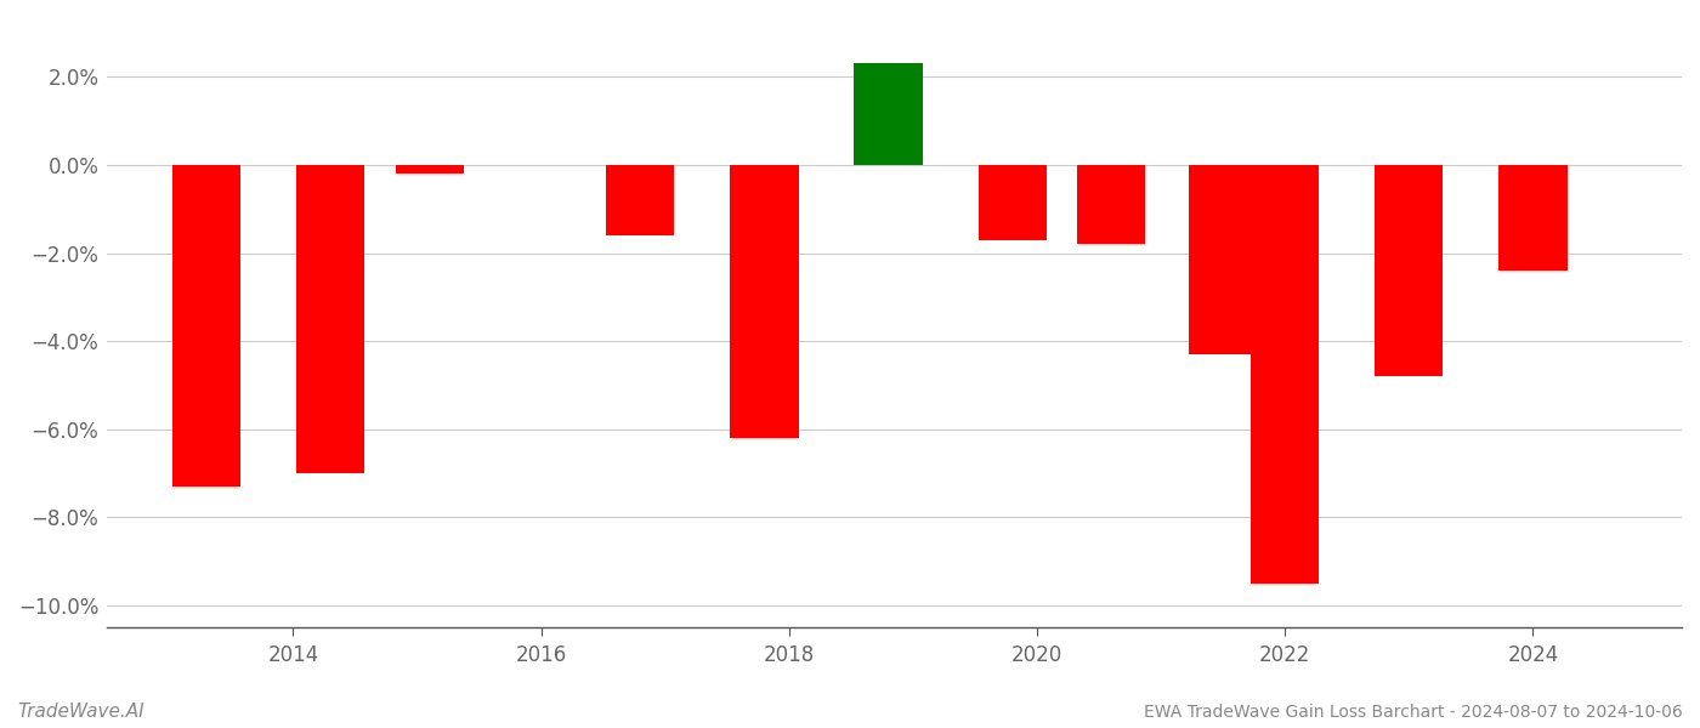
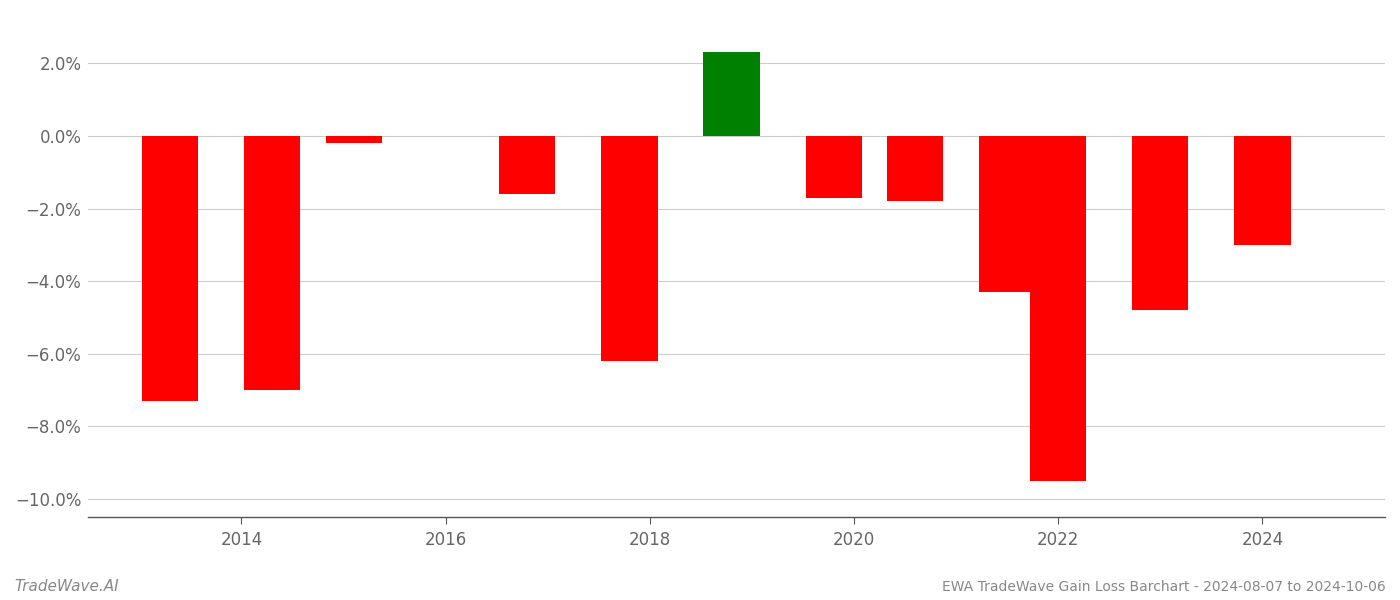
2024: -2.4% -> -3.0%
